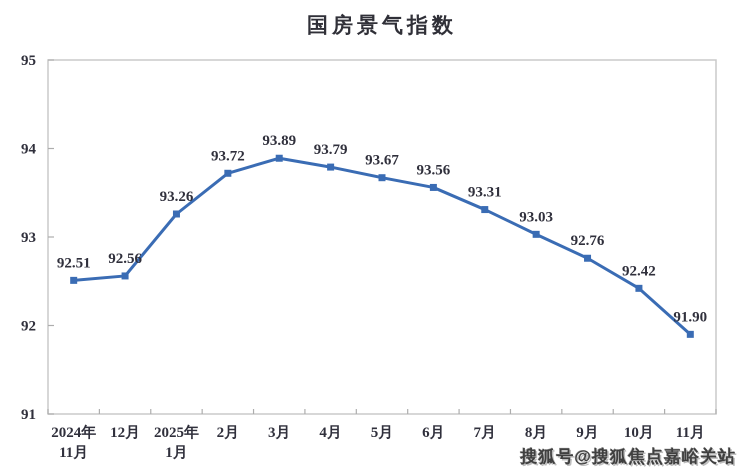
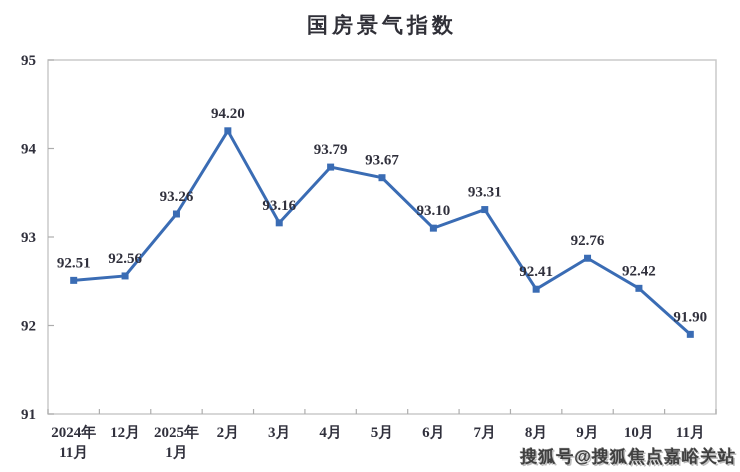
2月: 93.72 -> 94.20
3月: 93.89 -> 93.16
6月: 93.56 -> 93.10
8月: 93.03 -> 92.41
